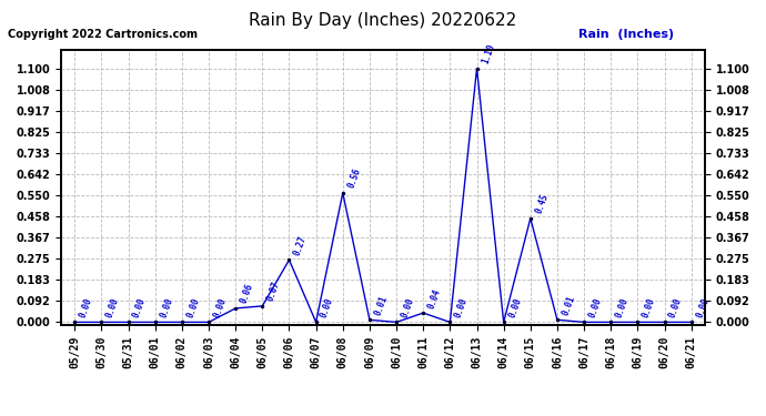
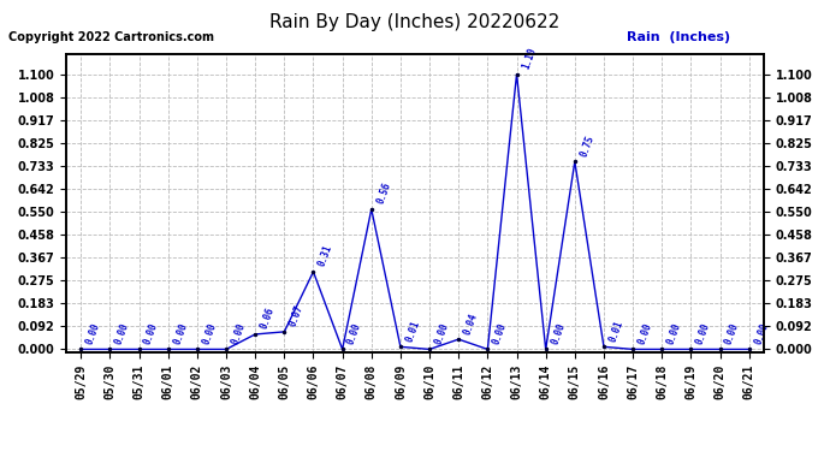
06/06: 0.27 -> 0.31
06/15: 0.45 -> 0.75
